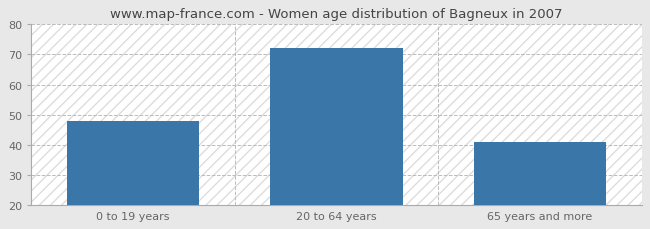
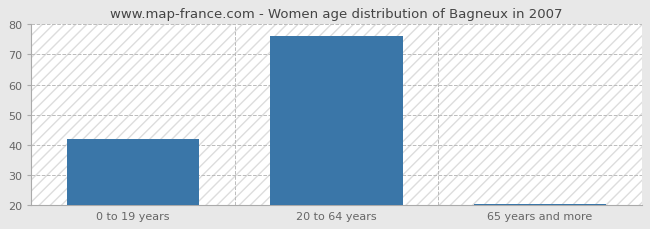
0 to 19 years: 48.0 -> 42.0
20 to 64 years: 72.0 -> 76.0
65 years and more: 41.0 -> 20.3
